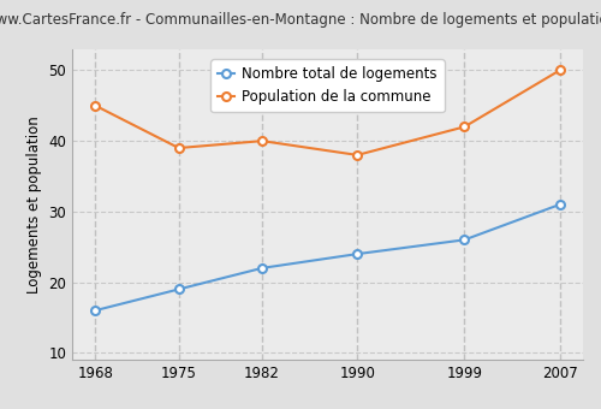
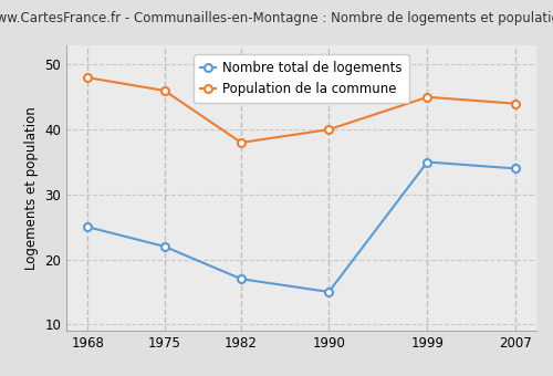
Nombre total de logements/1968: 16 -> 25
Population de la commune/1968: 45 -> 48
Nombre total de logements/1975: 19 -> 22
Population de la commune/1975: 39 -> 46
Nombre total de logements/1982: 22 -> 17
Population de la commune/1982: 40 -> 38
Nombre total de logements/1990: 24 -> 15
Population de la commune/1990: 38 -> 40
Nombre total de logements/1999: 26 -> 35
Population de la commune/1999: 42 -> 45
Nombre total de logements/2007: 31 -> 34
Population de la commune/2007: 50 -> 44
